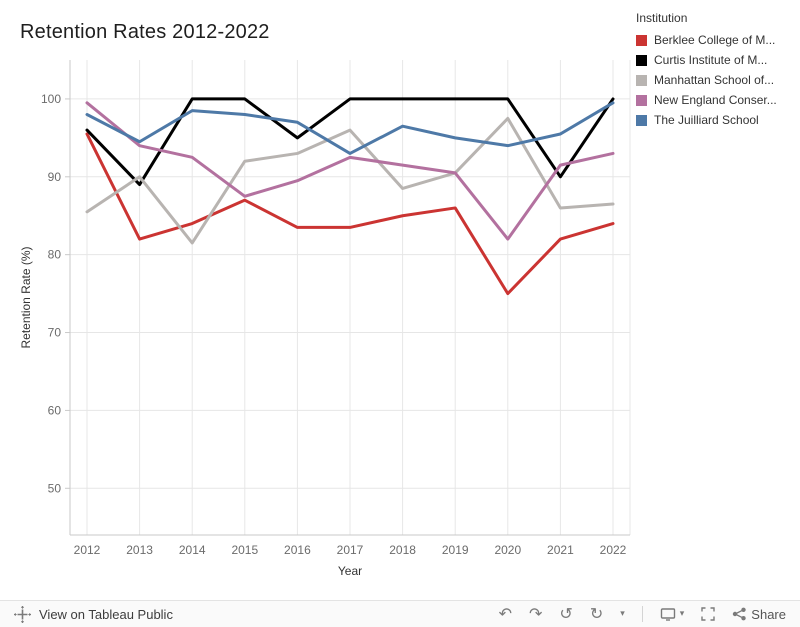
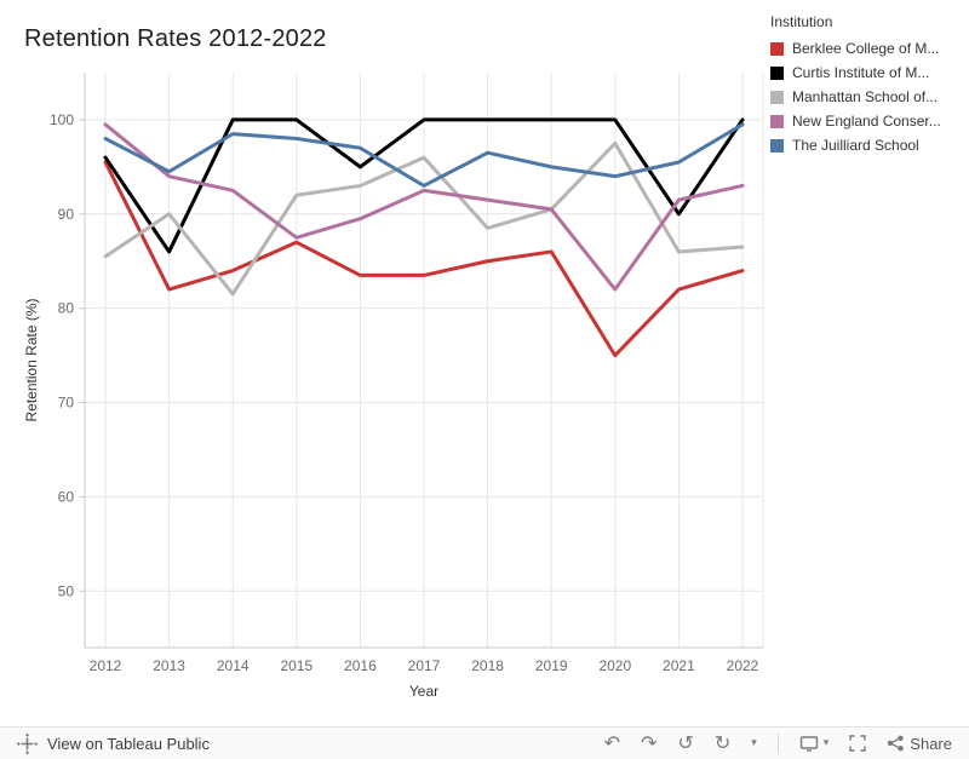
Curtis Institute of M.../2013: 89 -> 86
